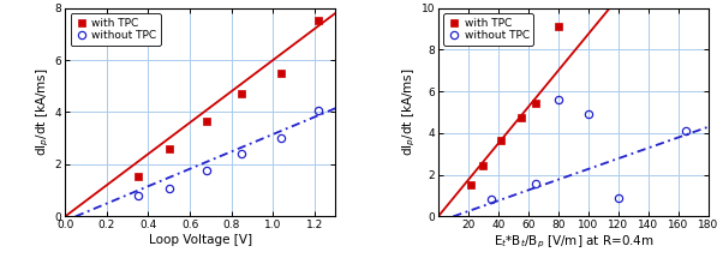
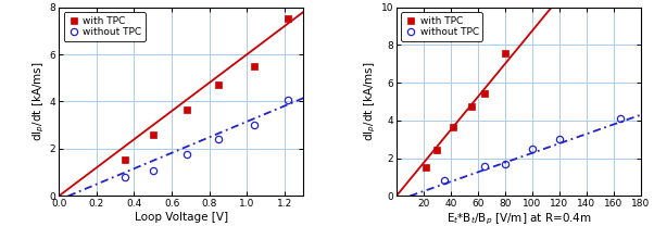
with TPC/80: 9.1 -> 7.5
without TPC/80: 5.6 -> 1.7
without TPC/100: 4.9 -> 2.5
without TPC/120: 0.9 -> 3.0
